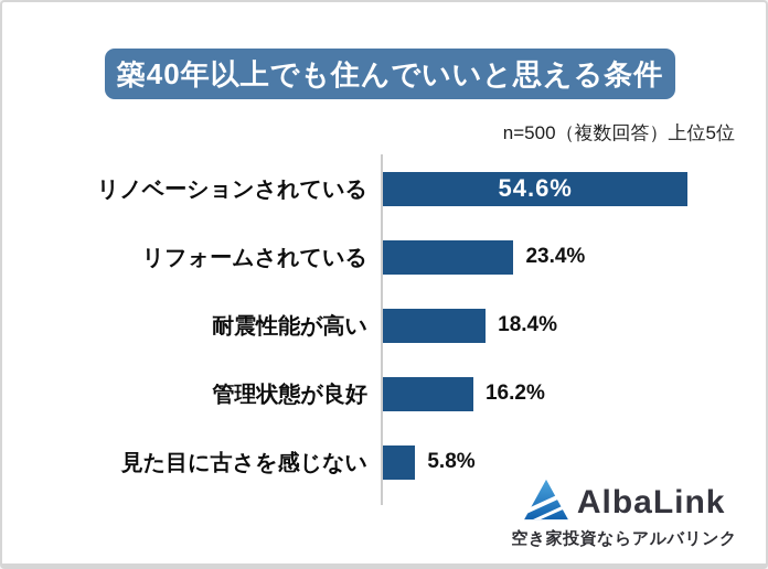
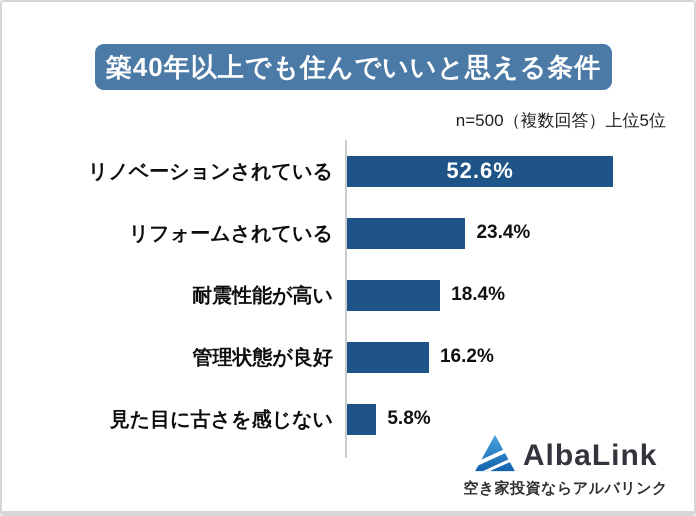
リノベーションされている: 54.6% -> 52.6%
